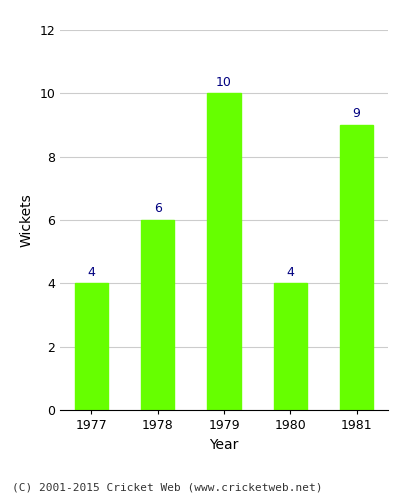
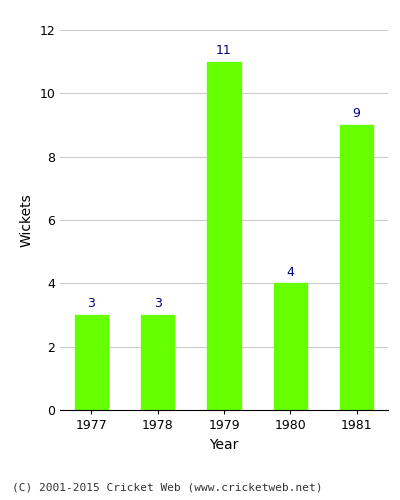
1977: 4 -> 3
1978: 6 -> 3
1979: 10 -> 11
